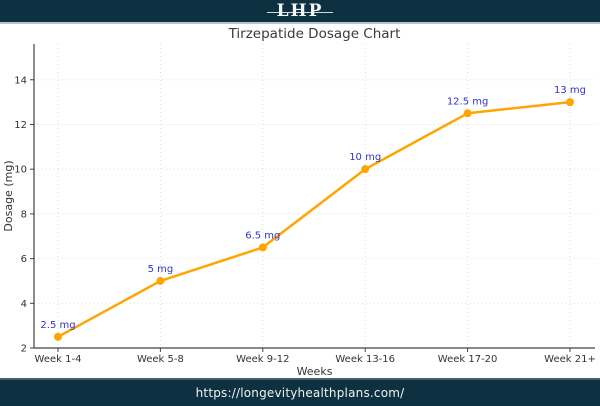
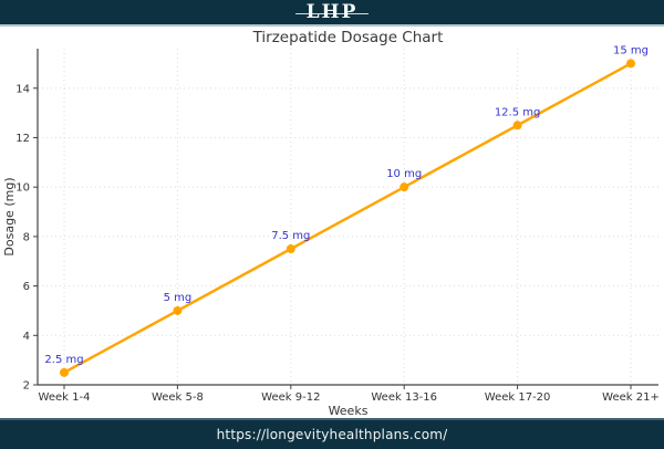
Week 9-12: 6.5 -> 7.5
Week 21+: 13 -> 15
